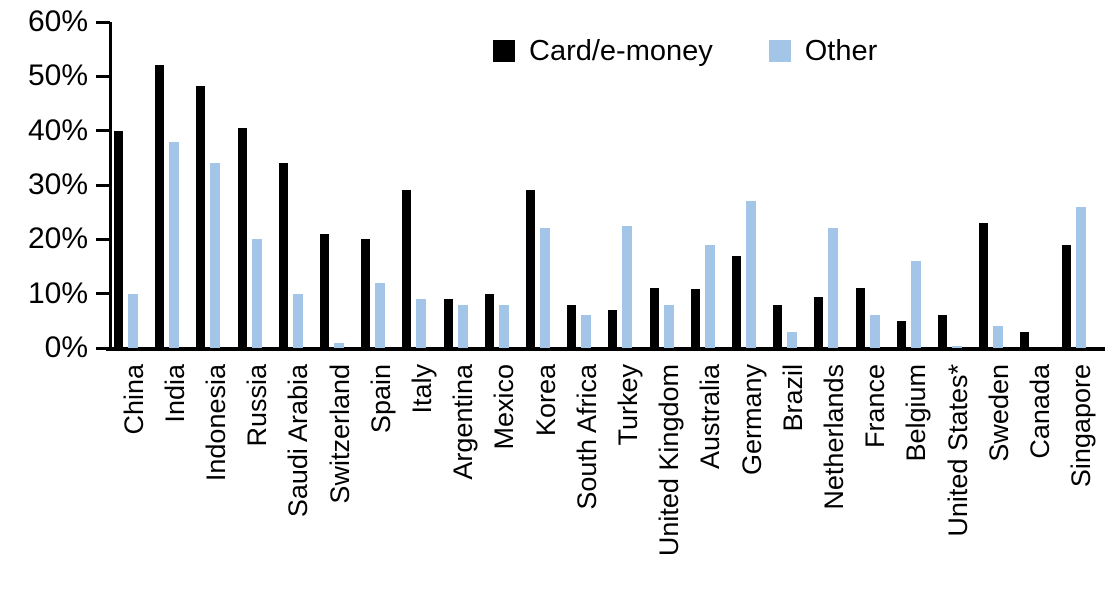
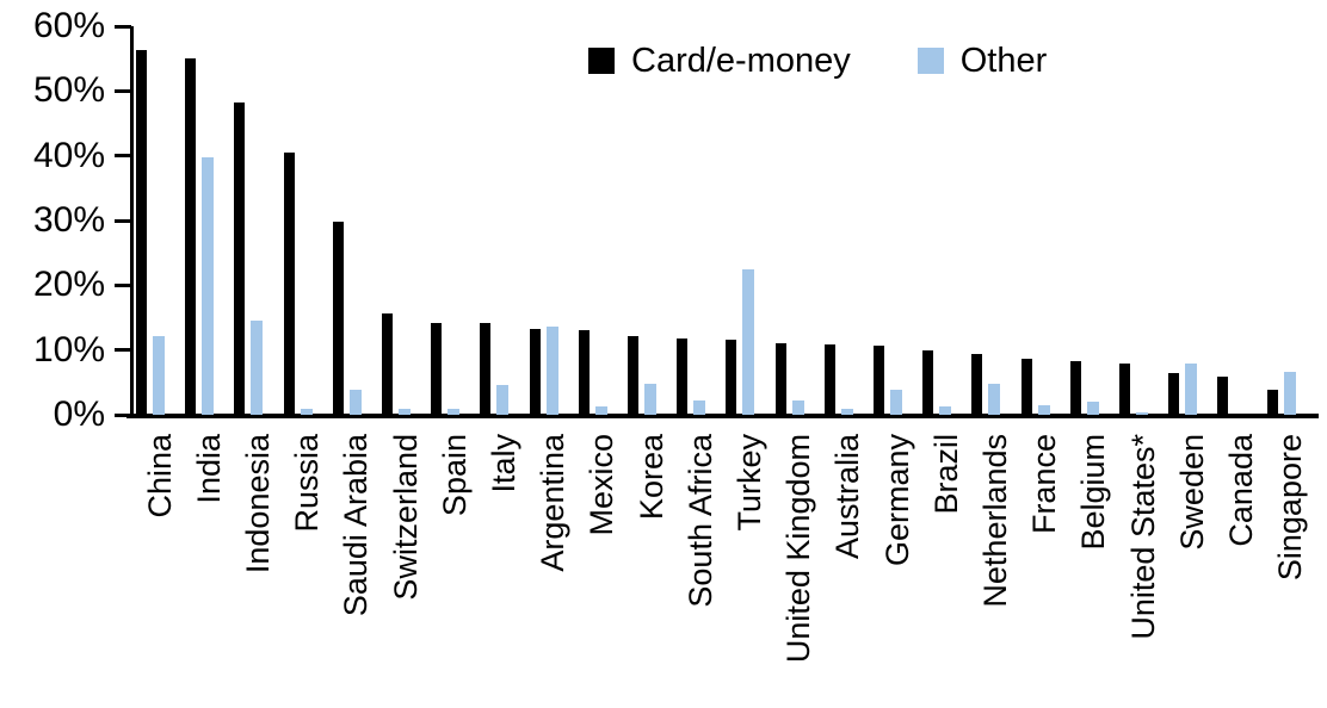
Card/e-money/China: 40% -> 56%
Other/China: 10% -> 12%
Card/e-money/India: 52% -> 55%
Other/India: 38% -> 40%
Other/Indonesia: 34% -> 14%
Other/Russia: 20% -> 1%
Card/e-money/Saudi Arabia: 34% -> 30%
Other/Saudi Arabia: 10% -> 4%
Card/e-money/Switzerland: 21% -> 16%
Card/e-money/Spain: 20% -> 14%
Other/Spain: 12% -> 1%
Card/e-money/Italy: 29% -> 14%
Other/Italy: 9% -> 5%
Card/e-money/Argentina: 9% -> 13%
Other/Argentina: 8% -> 14%
Card/e-money/Mexico: 10% -> 13%
Other/Mexico: 8% -> 1%
Card/e-money/Korea: 29% -> 12%
Other/Korea: 22% -> 5%
Card/e-money/South Africa: 8% -> 12%
Other/South Africa: 6% -> 2%
Card/e-money/Turkey: 7% -> 12%
Other/United Kingdom: 8% -> 2%
Other/Australia: 19% -> 1%
Card/e-money/Germany: 17% -> 11%
Other/Germany: 27% -> 4%
Card/e-money/Brazil: 8% -> 10%
Other/Brazil: 3% -> 1%
Other/Netherlands: 22% -> 5%
Card/e-money/France: 11% -> 9%
Other/France: 6% -> 2%
Card/e-money/Belgium: 5% -> 8%
Other/Belgium: 16% -> 2%
Card/e-money/United States*: 6% -> 8%
Card/e-money/Sweden: 23% -> 6%
Other/Sweden: 4% -> 8%
Card/e-money/Canada: 3% -> 6%
Card/e-money/Singapore: 19% -> 4%
Other/Singapore: 26% -> 7%
